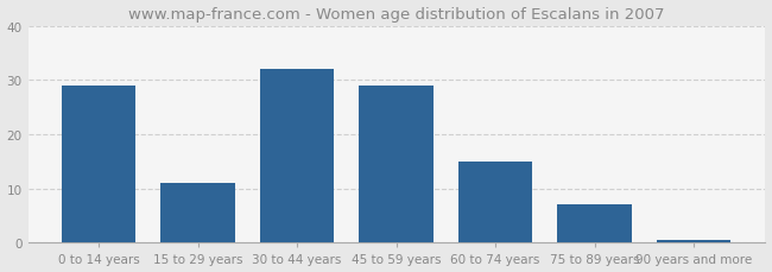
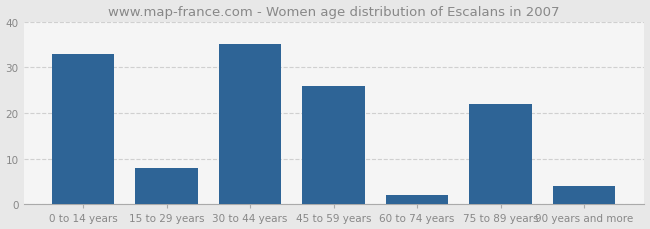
0 to 14 years: 29.0 -> 33.0
15 to 29 years: 11.0 -> 8.0
30 to 44 years: 32.0 -> 35.0
45 to 59 years: 29.0 -> 26.0
60 to 74 years: 15.0 -> 2.0
75 to 89 years: 7.0 -> 22.0
90 years and more: 0.5 -> 4.0
